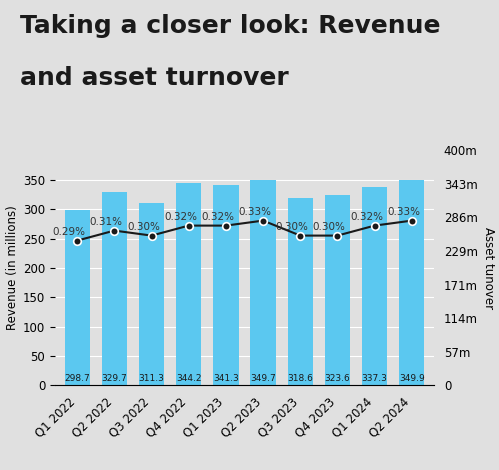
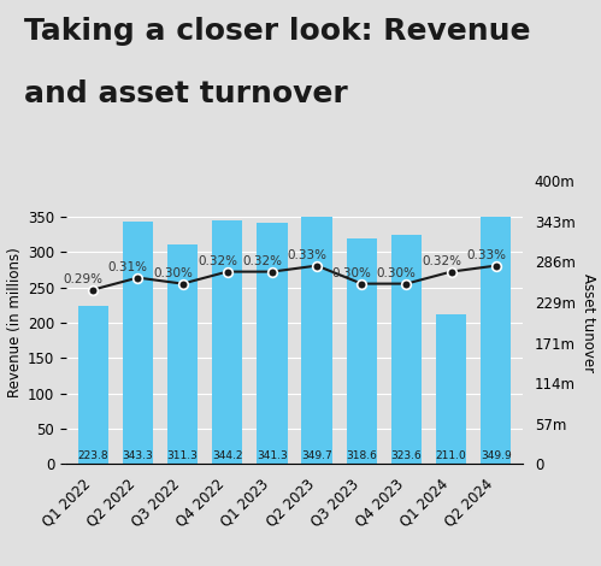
Revenue (in millions)/Q1 2022: 298.7 -> 223.8
Revenue (in millions)/Q2 2022: 329.7 -> 343.3
Revenue (in millions)/Q1 2024: 337.3 -> 211.0
